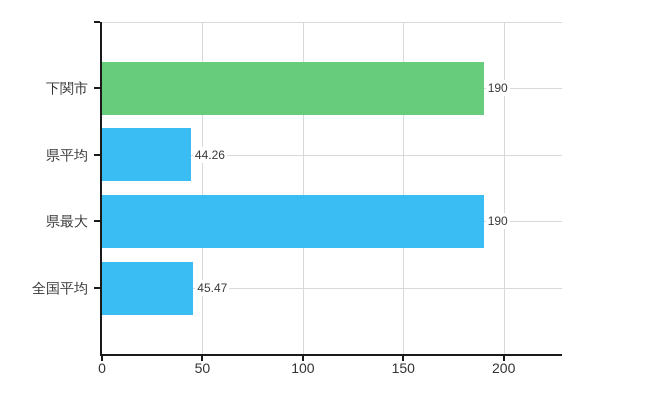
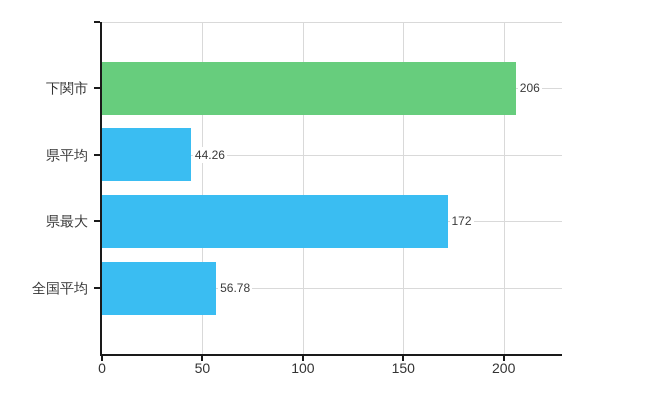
下関市: 190 -> 206
県最大: 190 -> 172
全国平均: 45.47 -> 56.78
